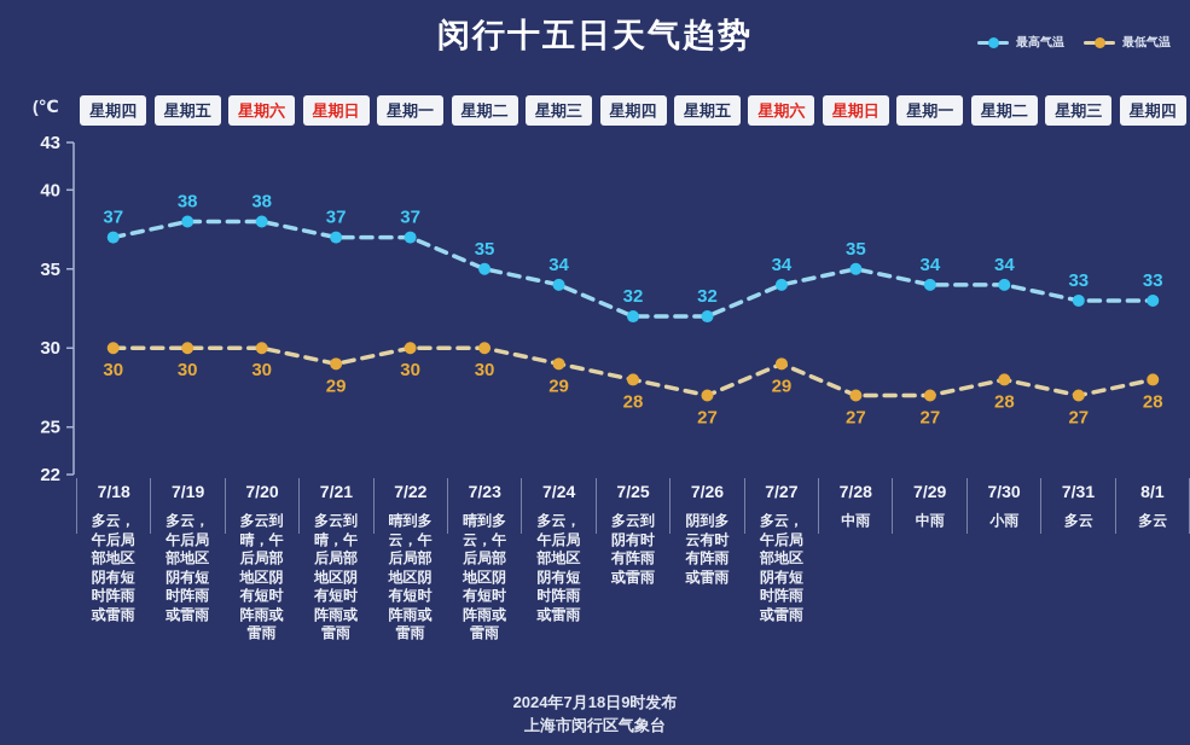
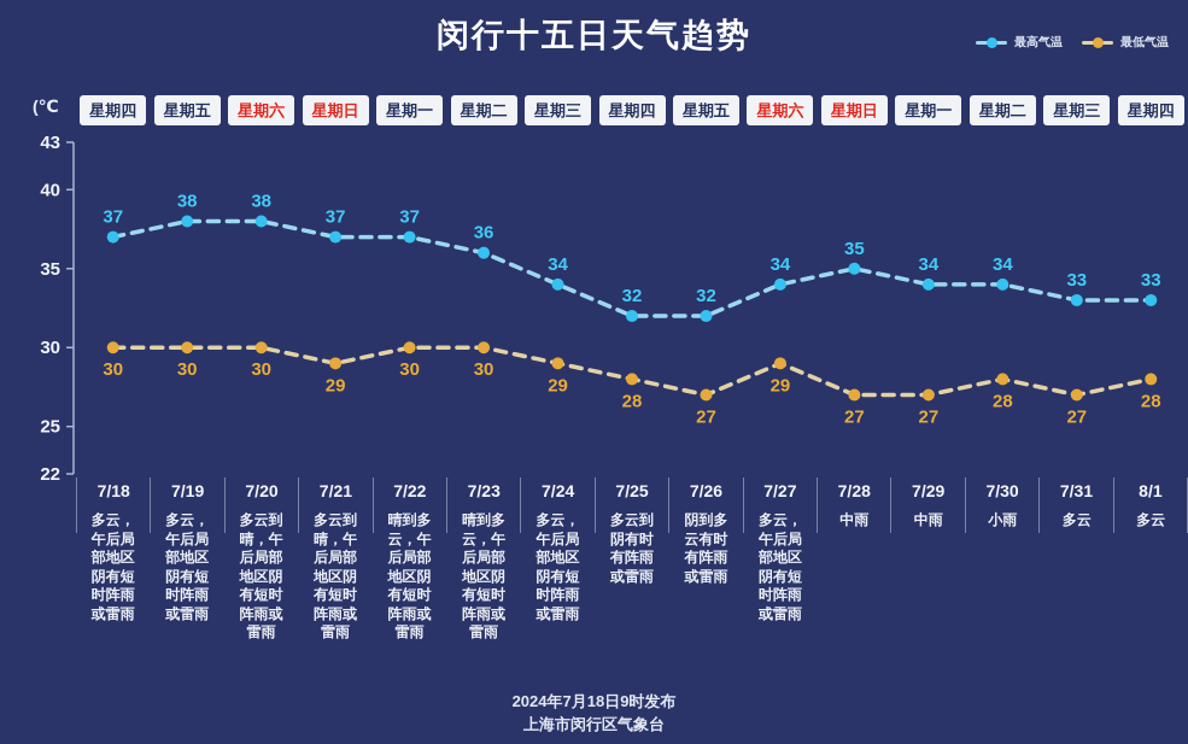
最高气温/7/23: 35 -> 36
